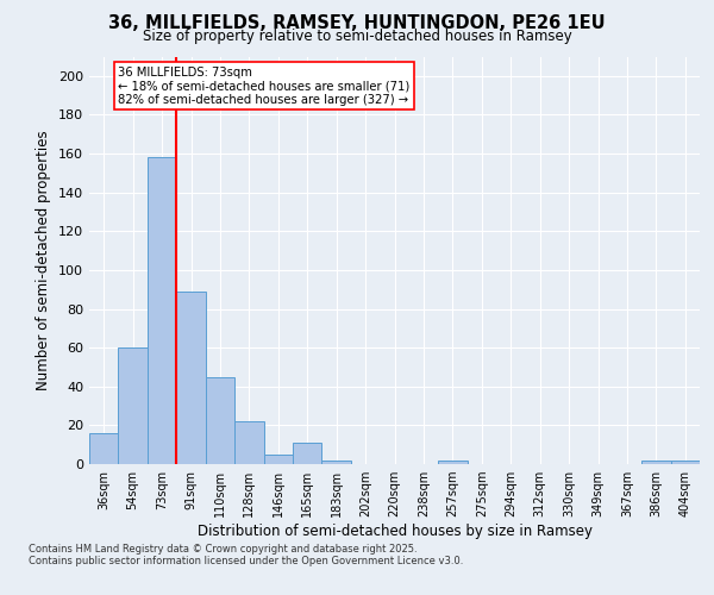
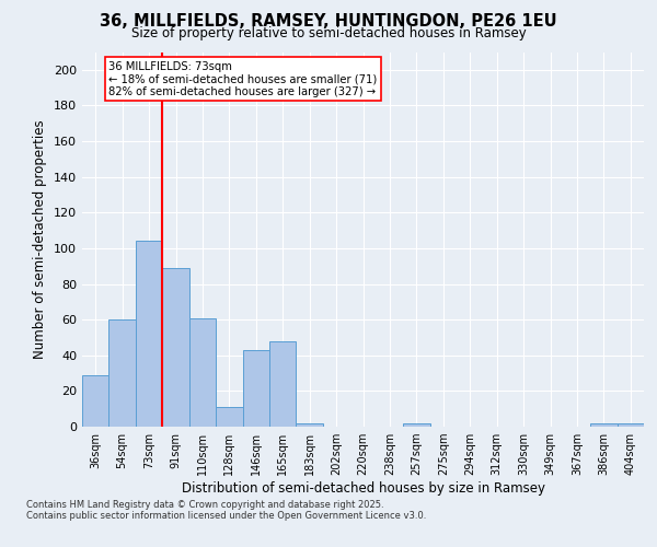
36sqm: 16 -> 29
73sqm: 158 -> 104
110sqm: 45 -> 61
128sqm: 22 -> 11
146sqm: 5 -> 43
165sqm: 11 -> 48
